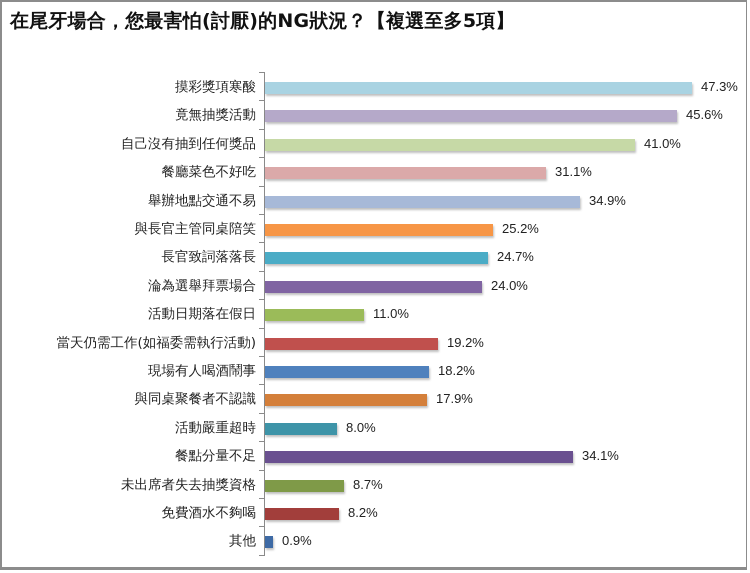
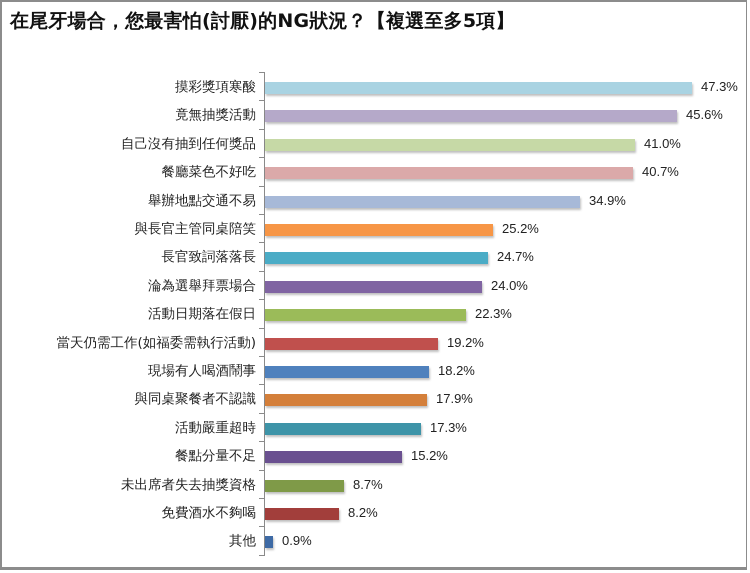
餐廳菜色不好吃: 31.1% -> 40.7%
活動日期落在假日: 11.0% -> 22.3%
活動嚴重超時: 8.0% -> 17.3%
餐點分量不足: 34.1% -> 15.2%
